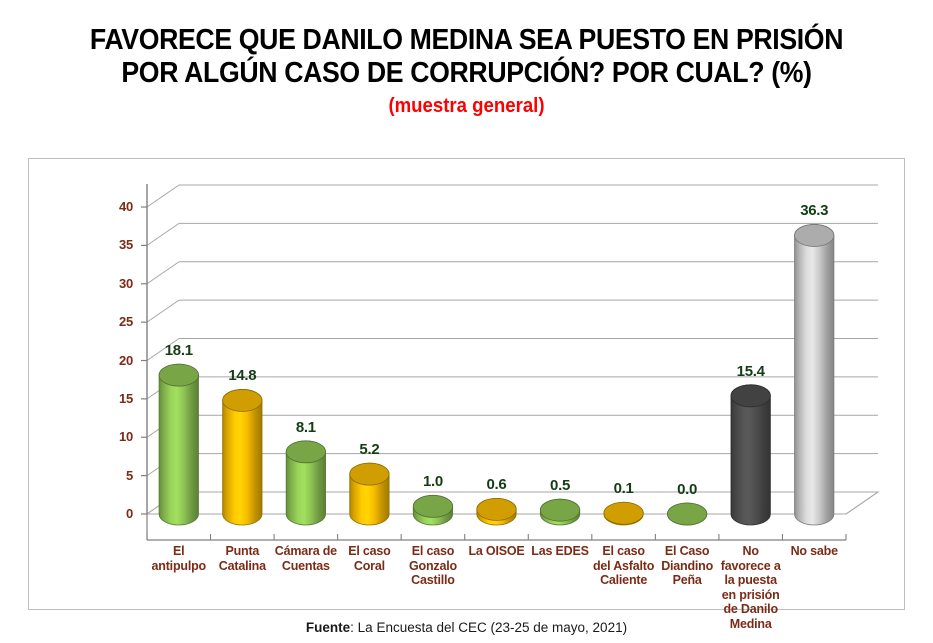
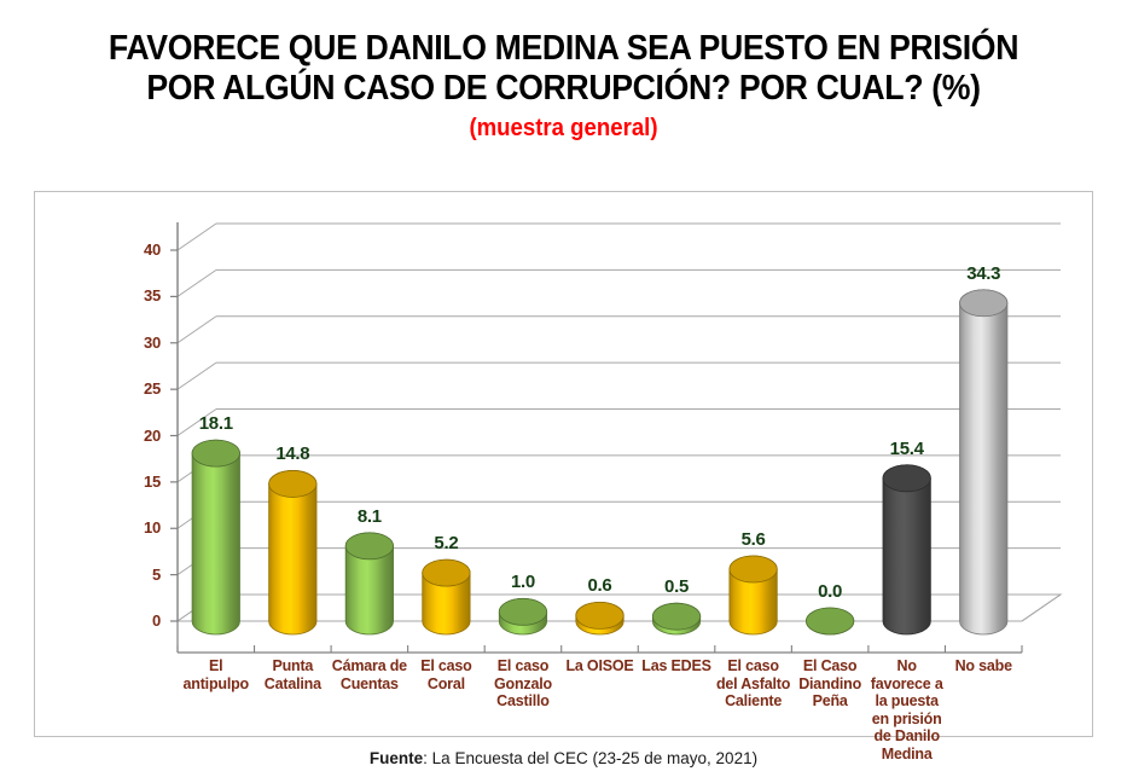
El caso del Asfalto Caliente: 0.1 -> 5.6
No sabe: 36.3 -> 34.3
